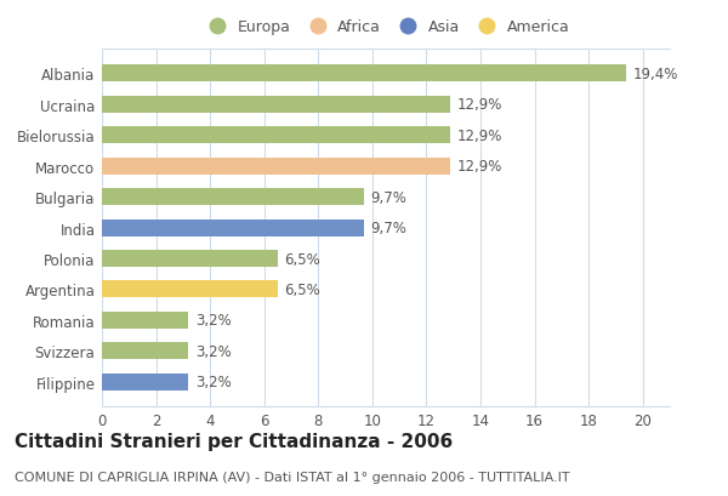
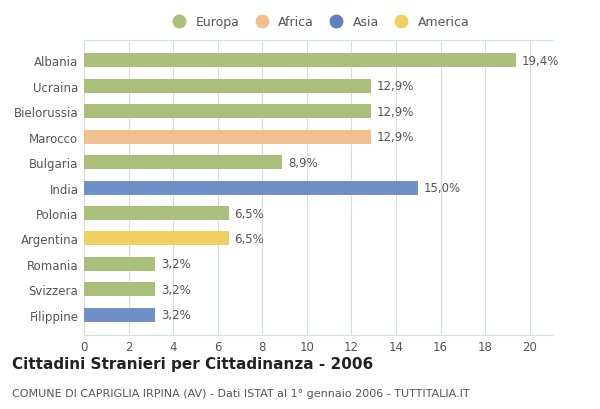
Bulgaria: 9,7% -> 8,9%
India: 9,7% -> 15,0%
